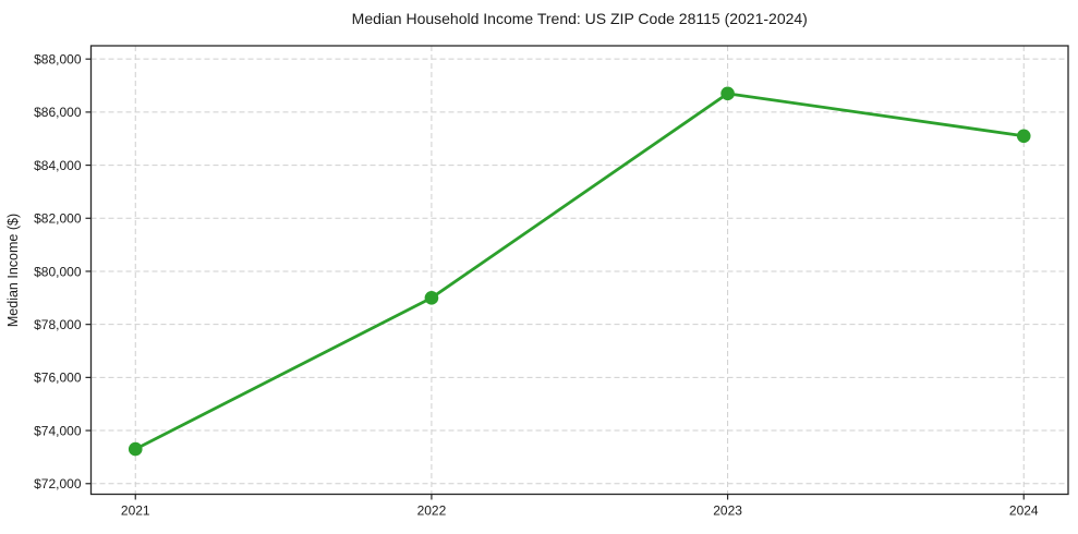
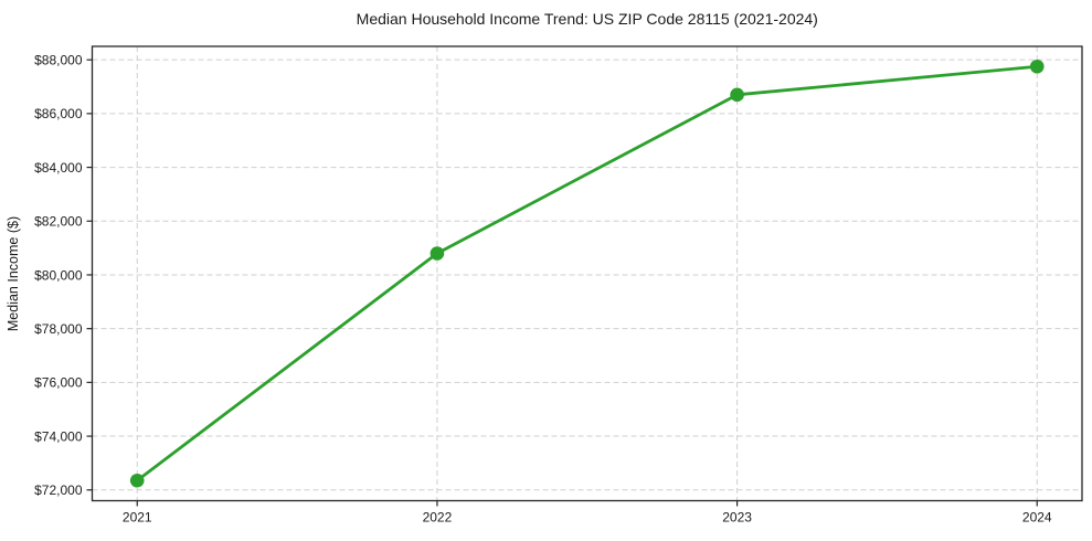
2021: $73300 -> $72400
2022: $79000 -> $80800
2024: $85100 -> $87800
